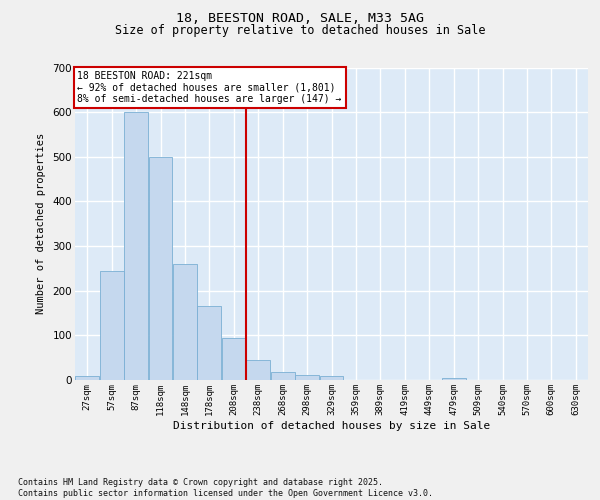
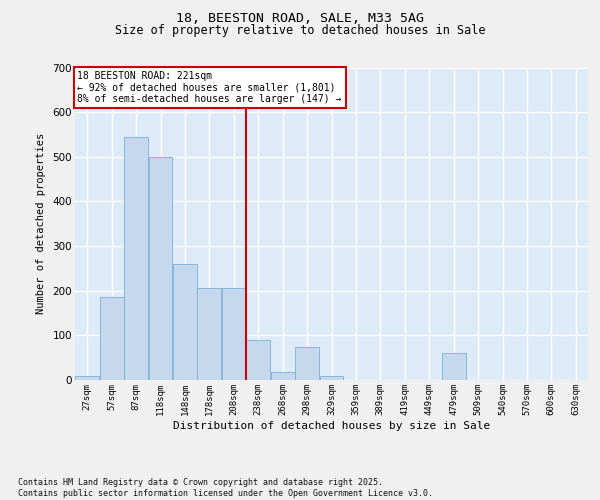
57sqm: 245 -> 185
87sqm: 600 -> 545
178sqm: 165 -> 205
208sqm: 95 -> 205
238sqm: 45 -> 90
298sqm: 12 -> 75
479sqm: 5 -> 60
